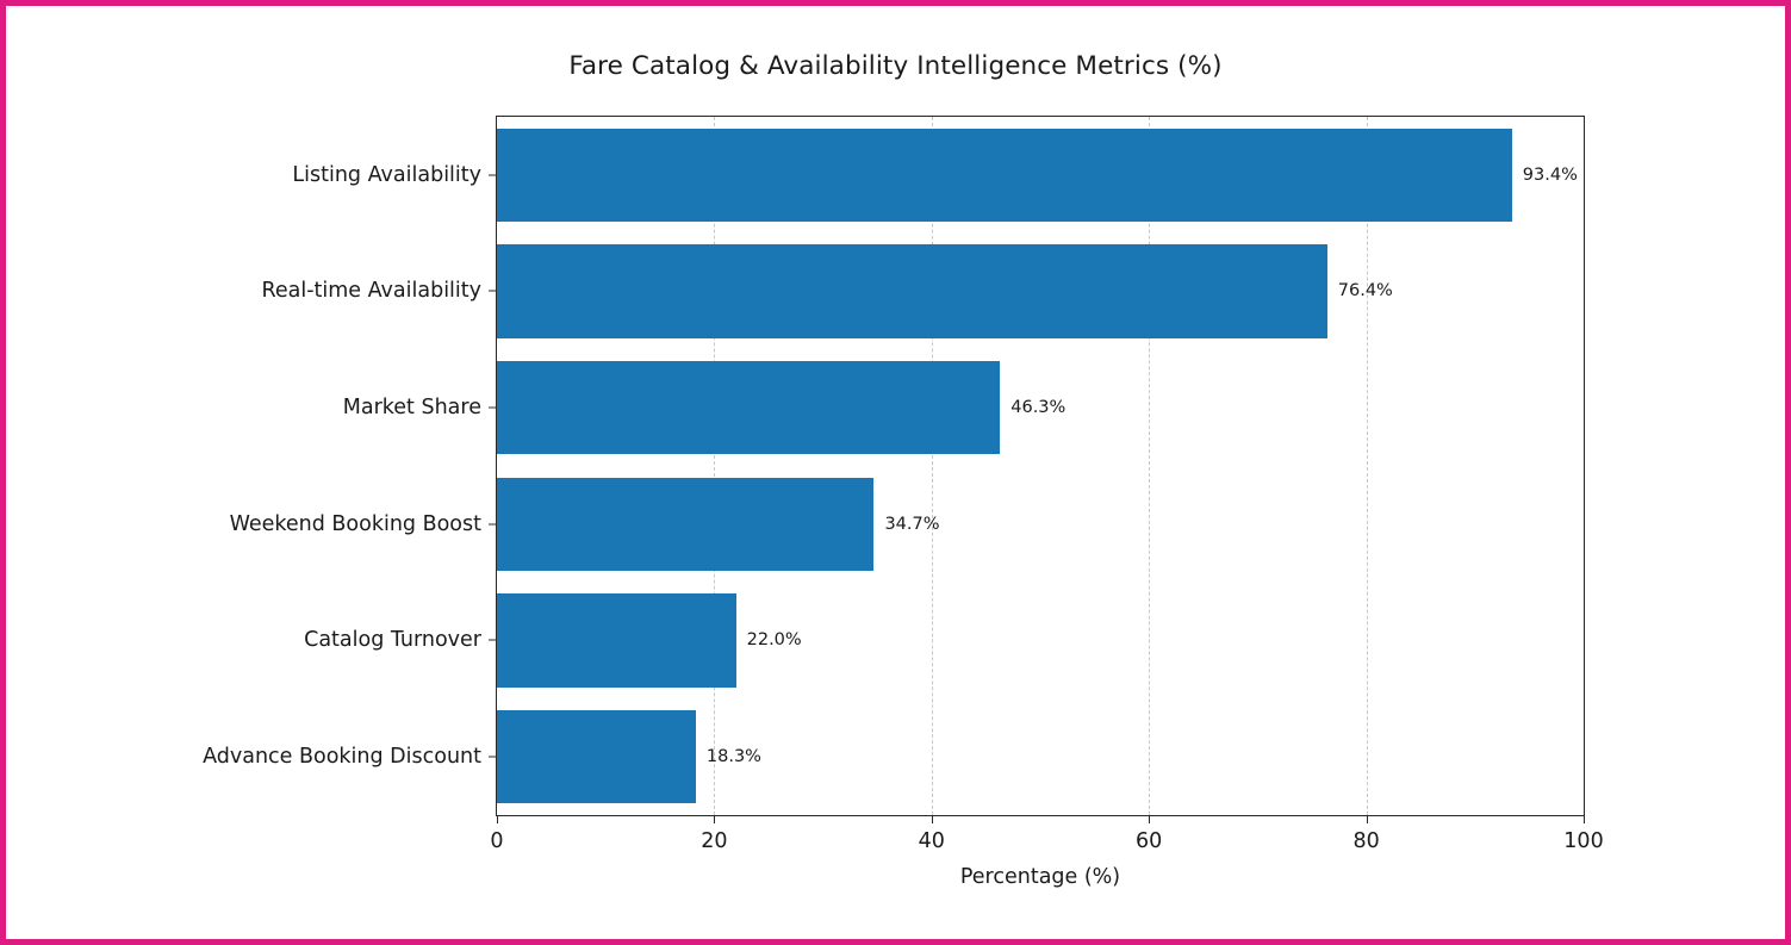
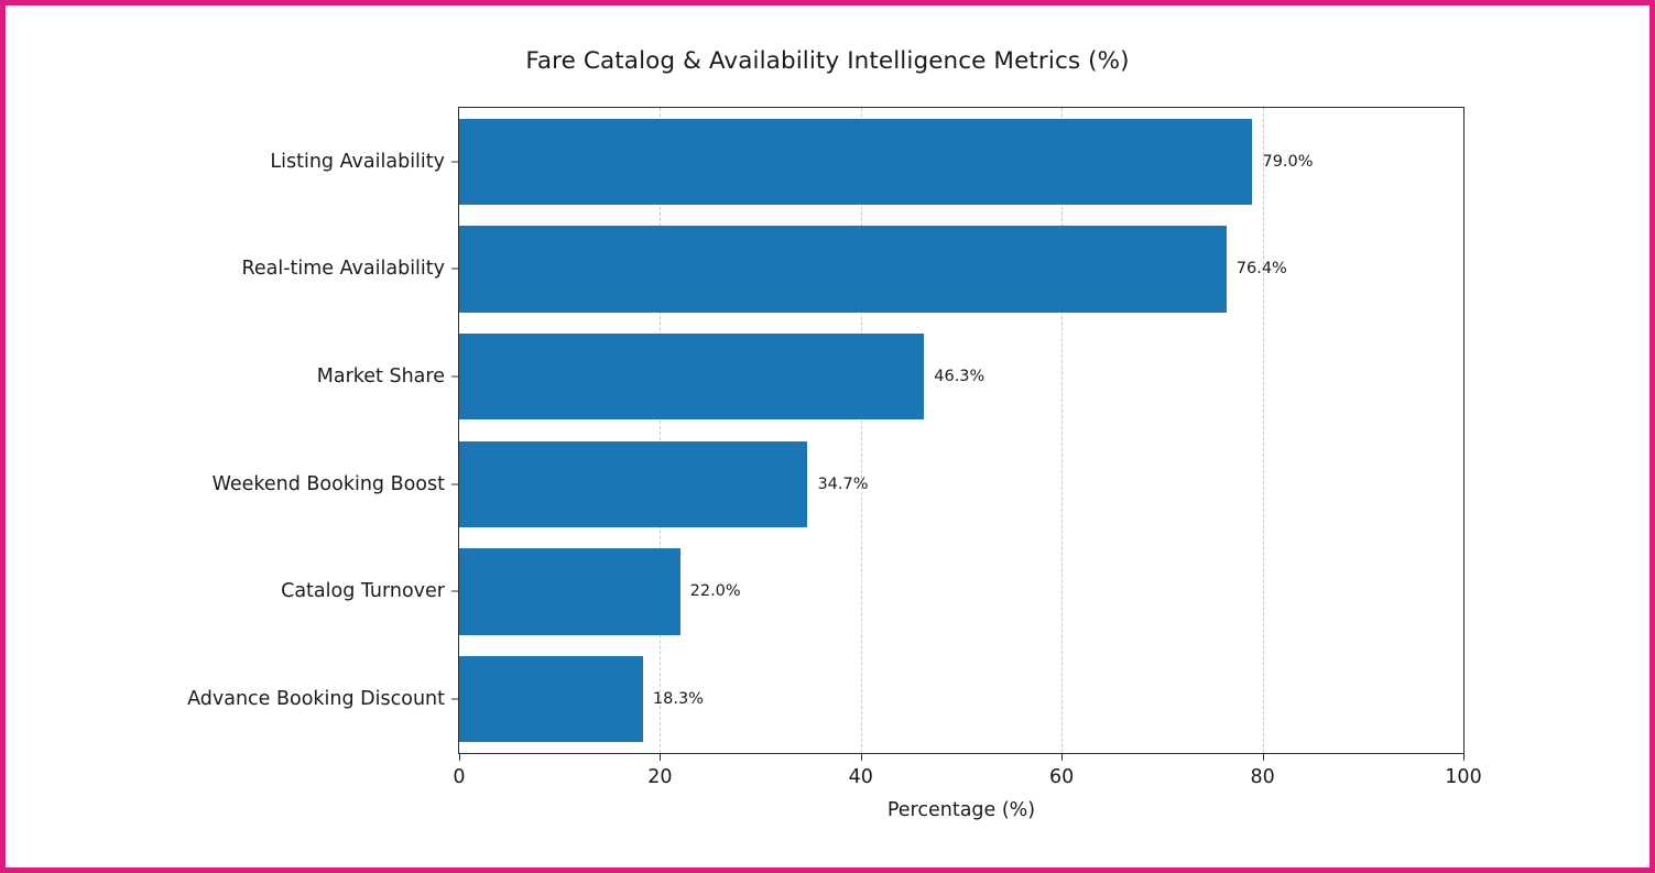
Listing Availability: 93.4% -> 79.0%
